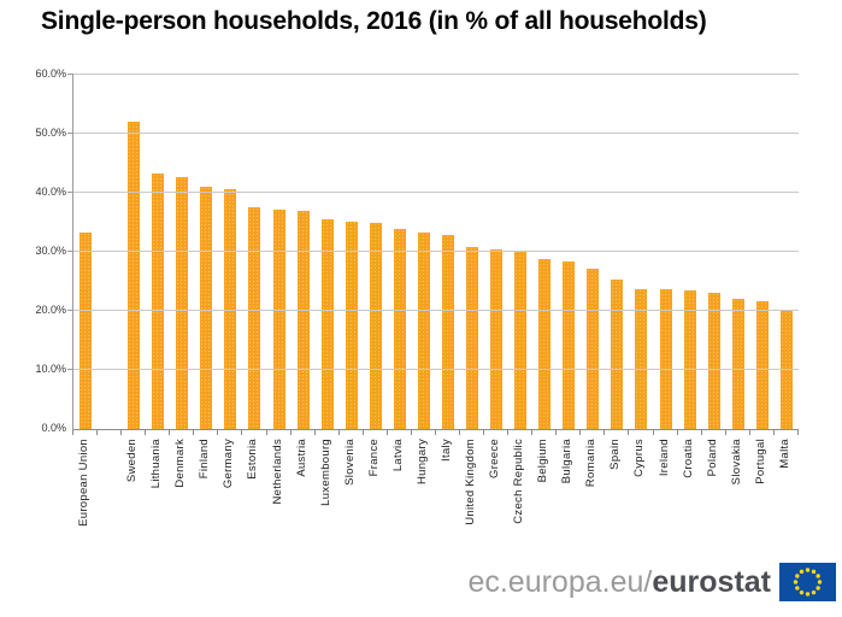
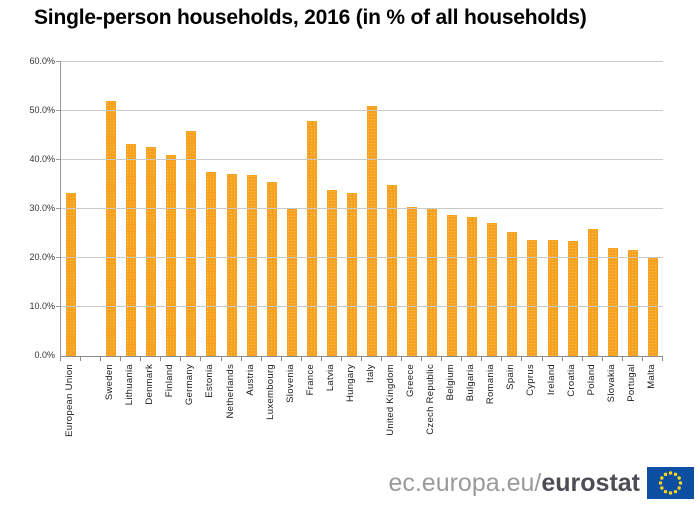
Germany: 41% -> 46%
Slovenia: 35% -> 30%
France: 35% -> 48%
Italy: 33% -> 51%
United Kingdom: 31% -> 35%
Poland: 23% -> 26%
